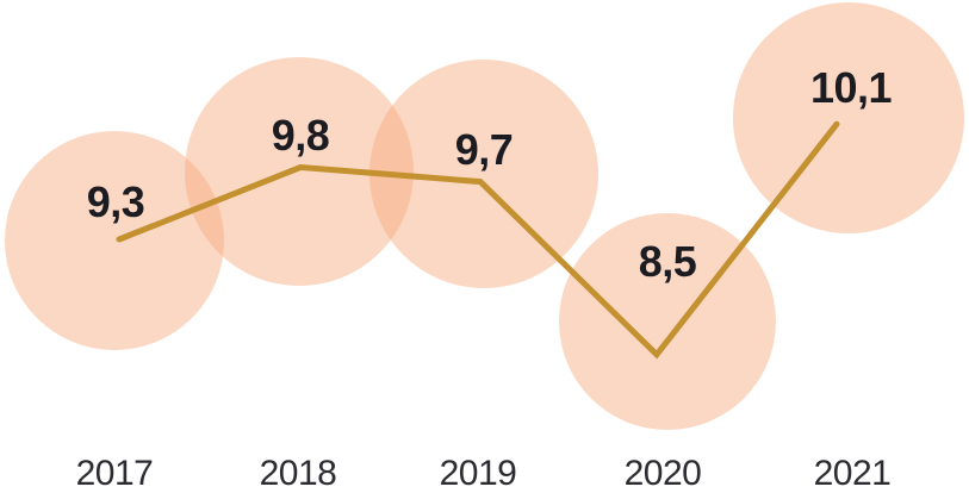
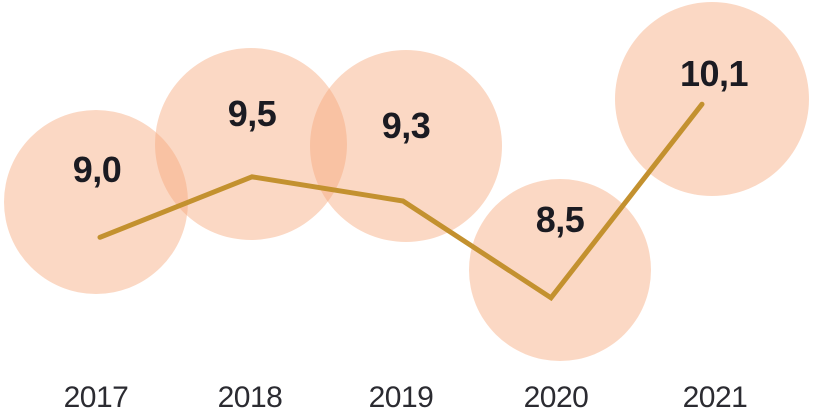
2017: 9,3 -> 9,0
2018: 9,8 -> 9,5
2019: 9,7 -> 9,3
